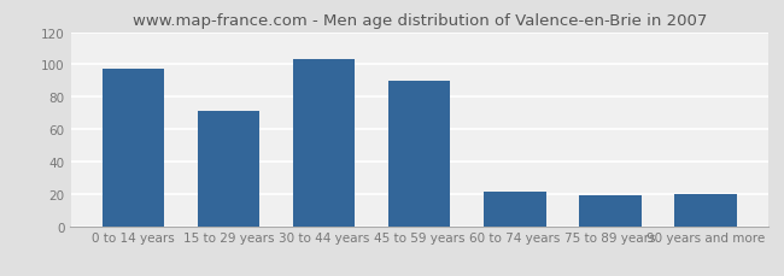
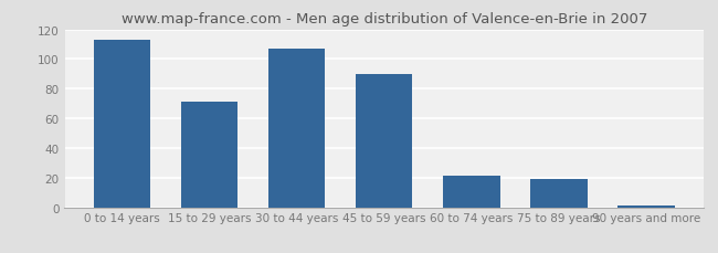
0 to 14 years: 97 -> 113
30 to 44 years: 103 -> 107
90 years and more: 20 -> 1
